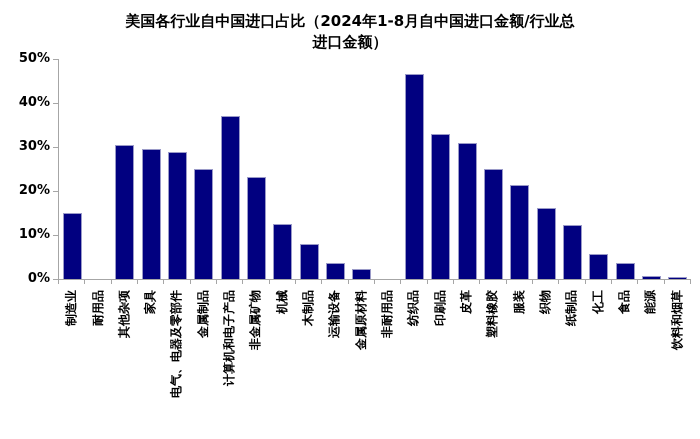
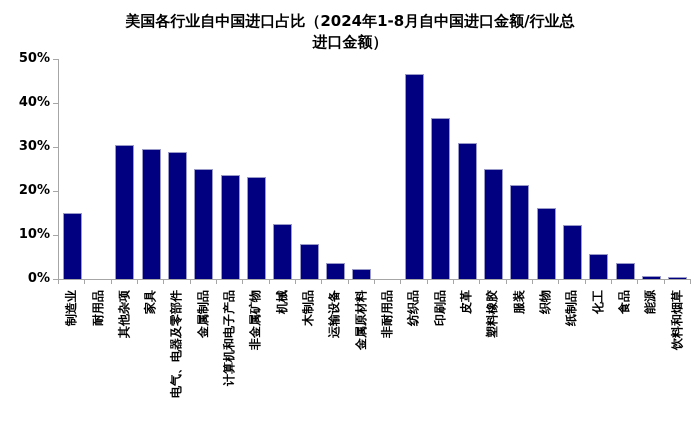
计算机和电子产品: 37% -> 24%
印刷品: 33% -> 36%
